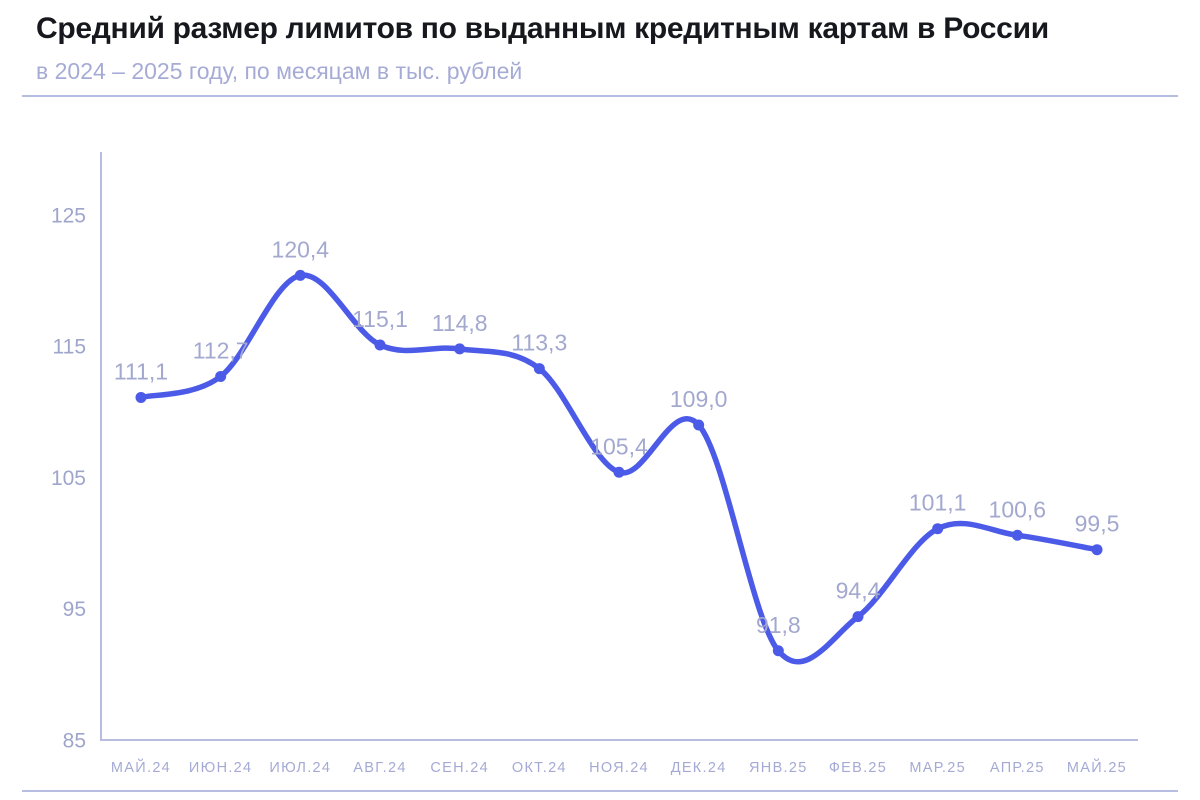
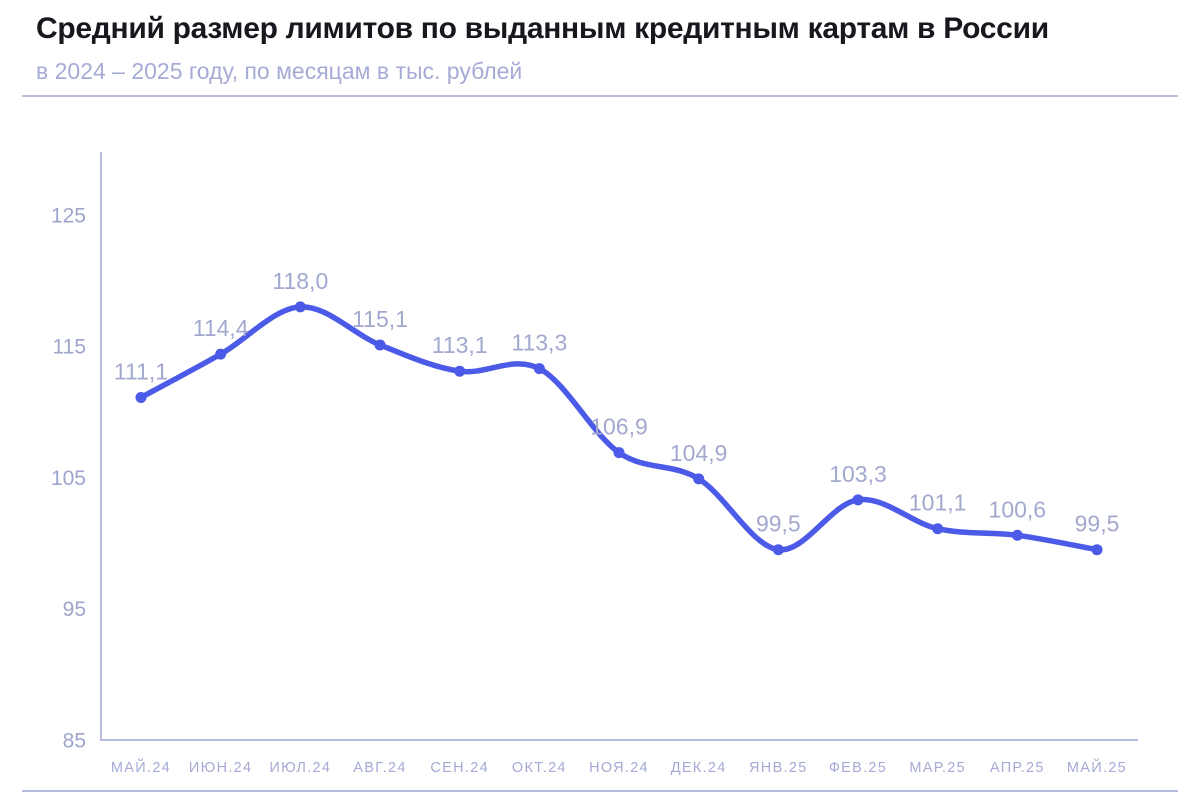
ИЮН.24: 112,7 -> 114,4
ИЮЛ.24: 120,4 -> 118,0
СЕН.24: 114,8 -> 113,1
НОЯ.24: 105,4 -> 106,9
ДЕК.24: 109,0 -> 104,9
ЯНВ.25: 91,8 -> 99,5
ФЕВ.25: 94,4 -> 103,3
